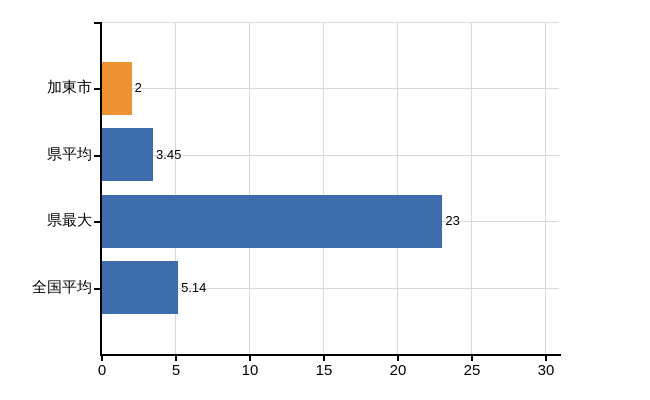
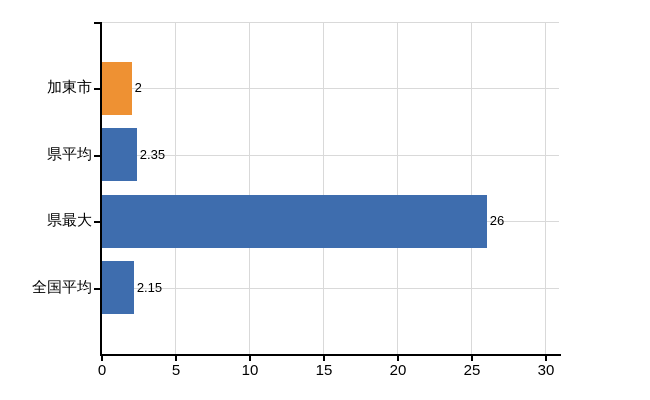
県平均: 3.45 -> 2.35
県最大: 23 -> 26
全国平均: 5.14 -> 2.15
